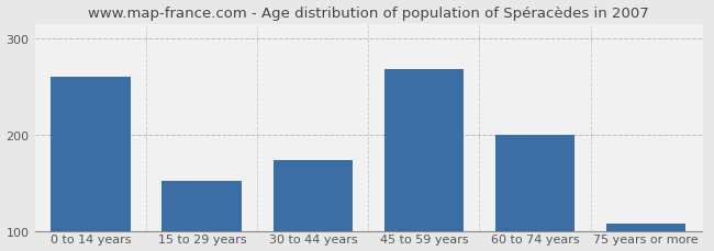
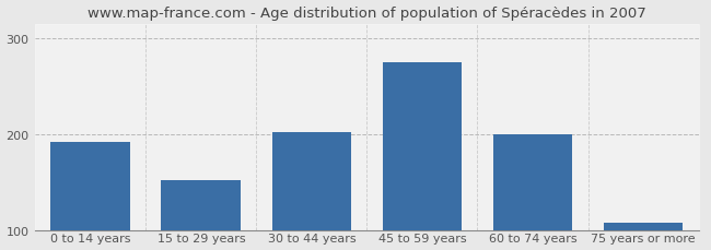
0 to 14 years: 260 -> 192
30 to 44 years: 174 -> 202
45 to 59 years: 268 -> 275
